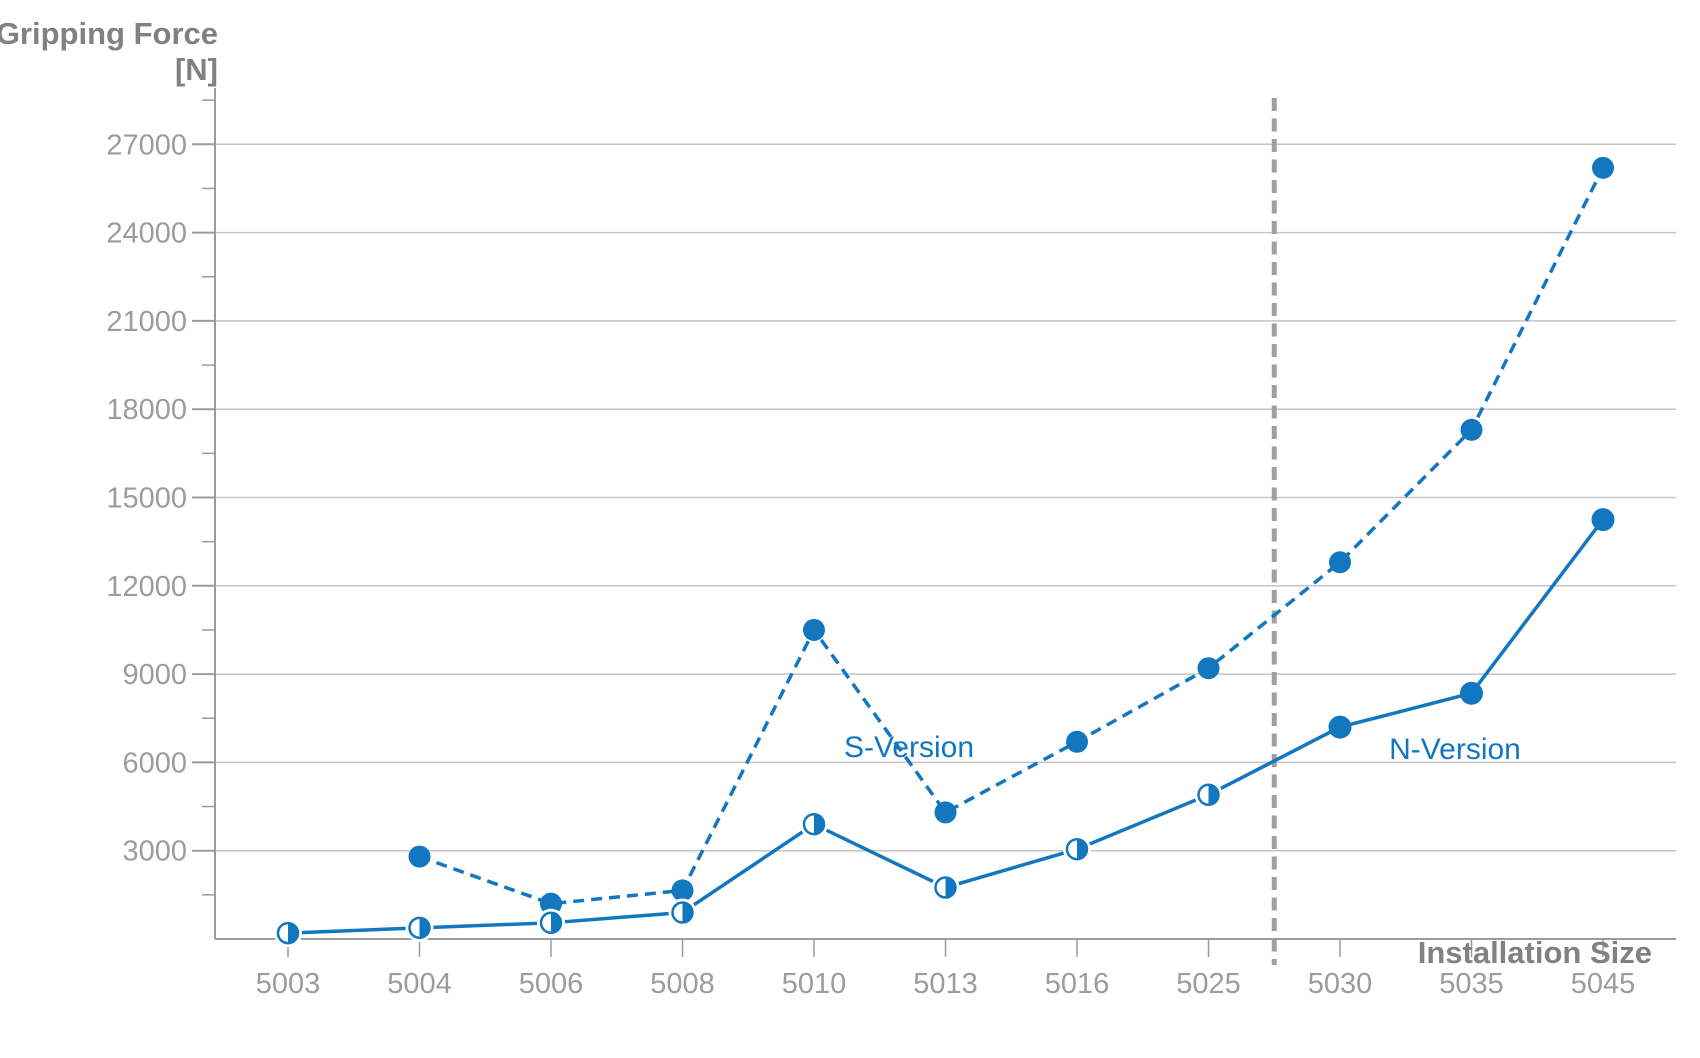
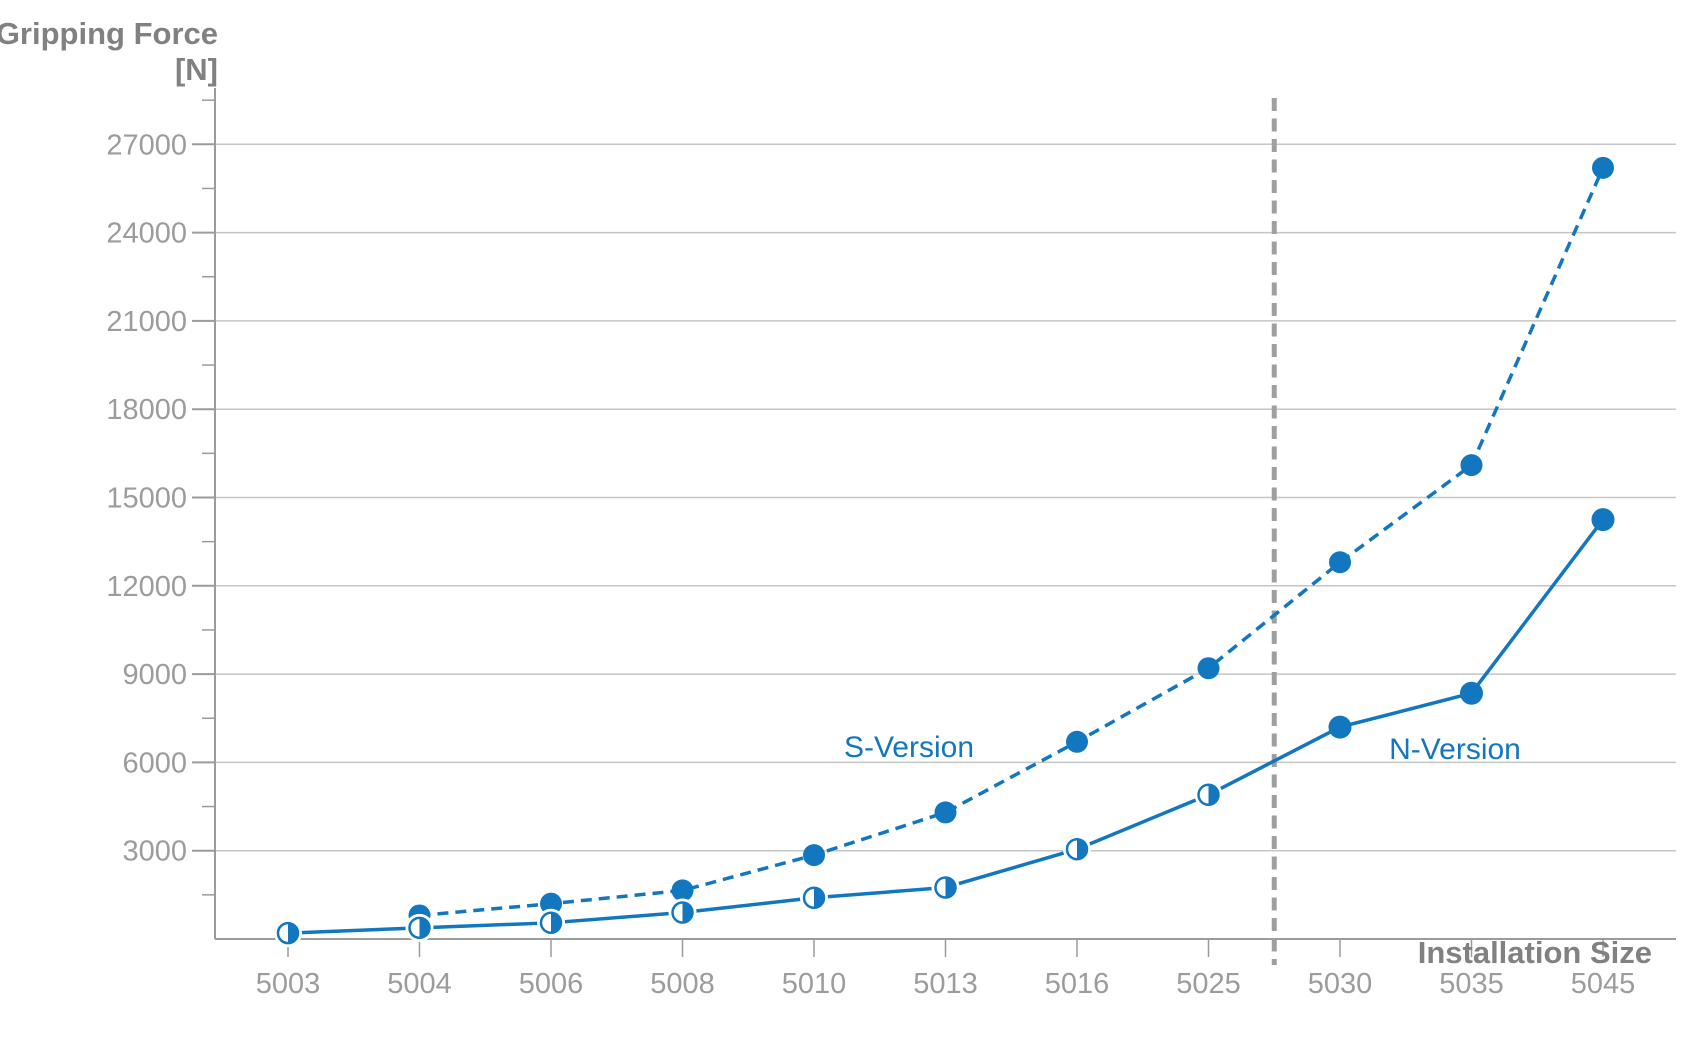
S-Version/5004: 2800 -> 800
S-Version/5010: 10500 -> 2800
N-Version/5010: 3900 -> 1400
S-Version/5035: 17300 -> 16100
